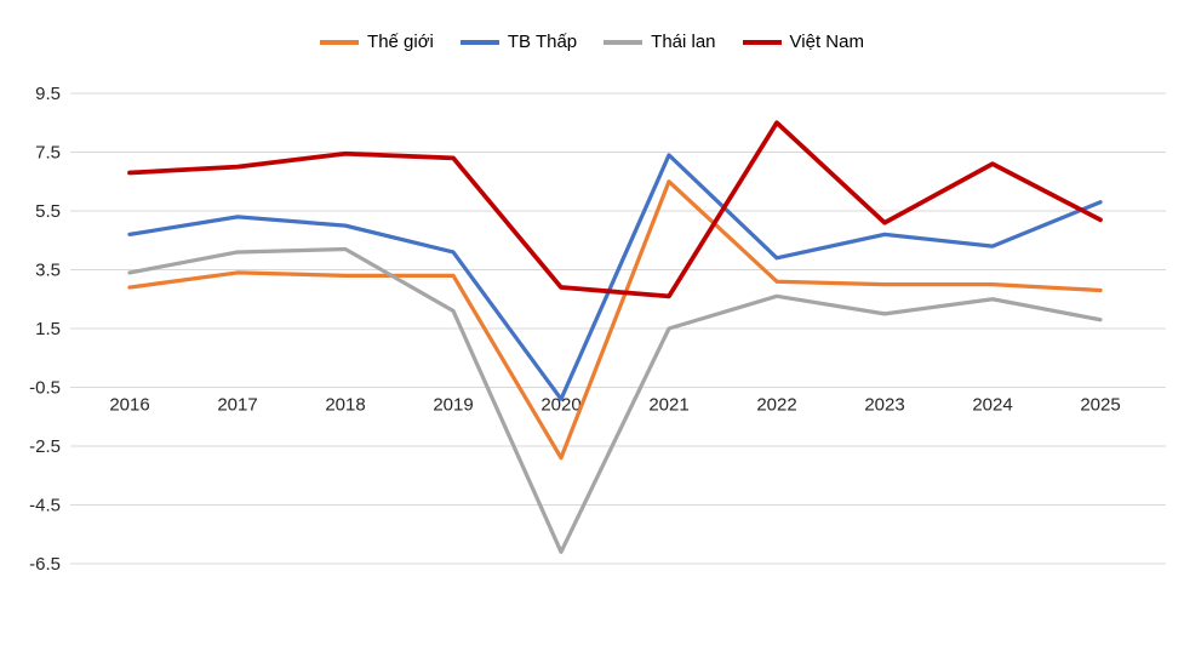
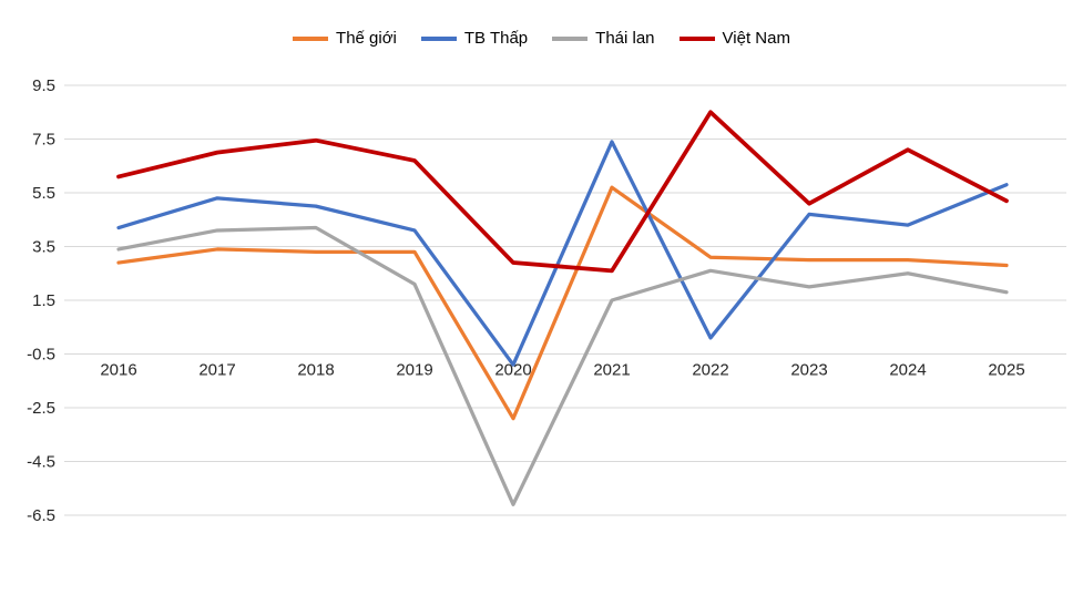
TB Thấp/2016: 4.7 -> 4.2
Việt Nam/2016: 6.8 -> 6.1
Việt Nam/2019: 7.3 -> 6.7
Thế giới/2021: 6.5 -> 5.7
TB Thấp/2022: 3.9 -> 0.1
